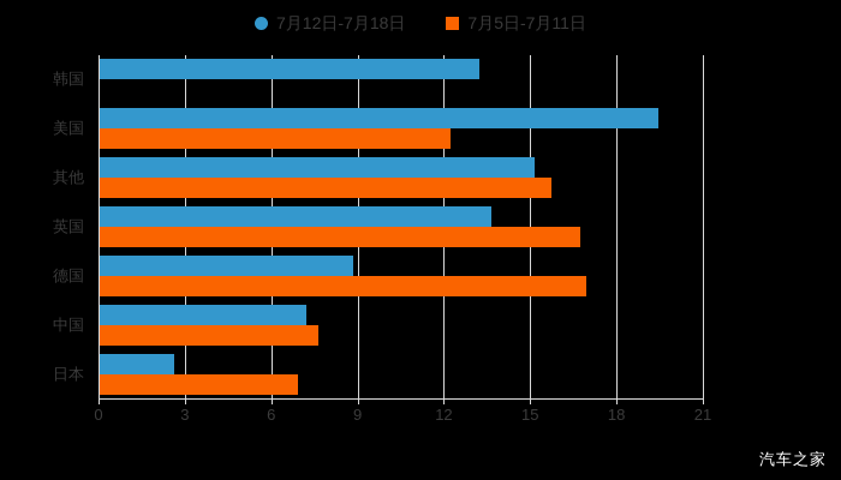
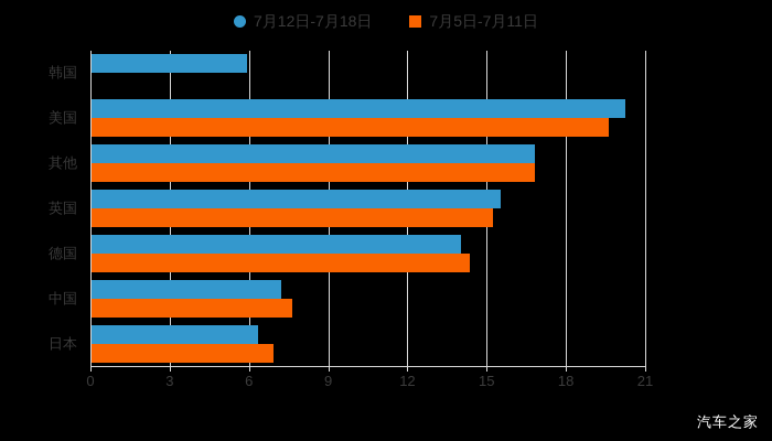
7月12日-7月18日/韩国: 13.2 -> 5.9
7月12日-7月18日/美国: 19.4 -> 20.2
7月5日-7月11日/美国: 12.2 -> 19.6
7月12日-7月18日/其他: 15.1 -> 16.8
7月5日-7月11日/其他: 15.7 -> 16.8
7月12日-7月18日/英国: 13.6 -> 15.5
7月5日-7月11日/英国: 16.7 -> 15.2
7月12日-7月18日/德国: 8.8 -> 14.0
7月5日-7月11日/德国: 16.9 -> 14.3
7月12日-7月18日/日本: 2.6 -> 6.3
